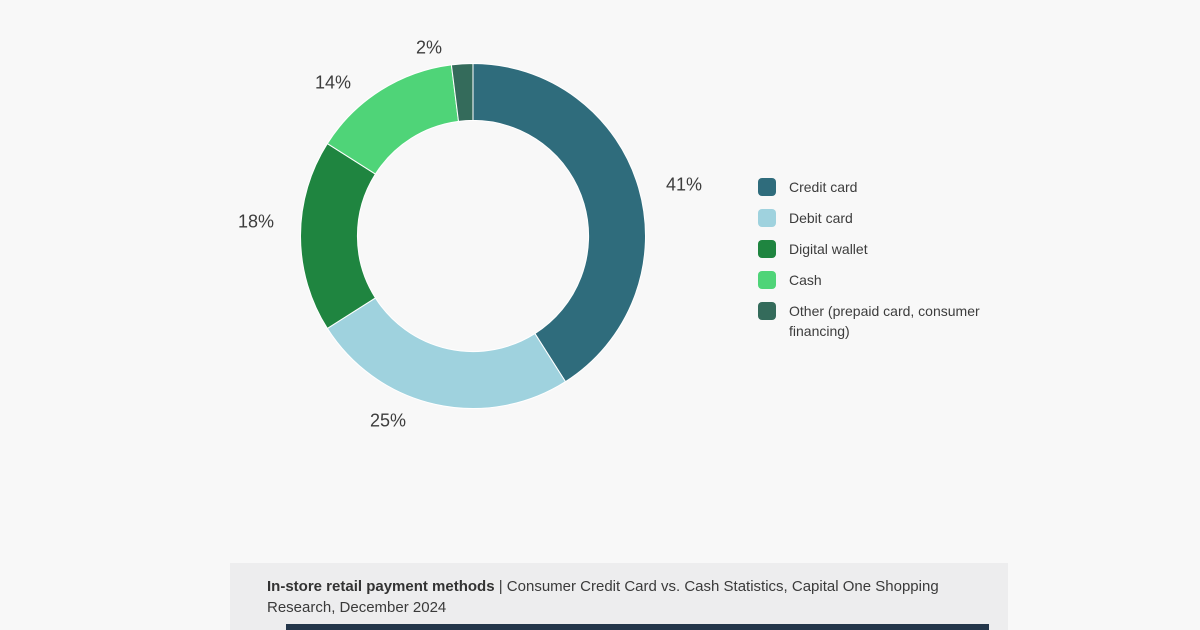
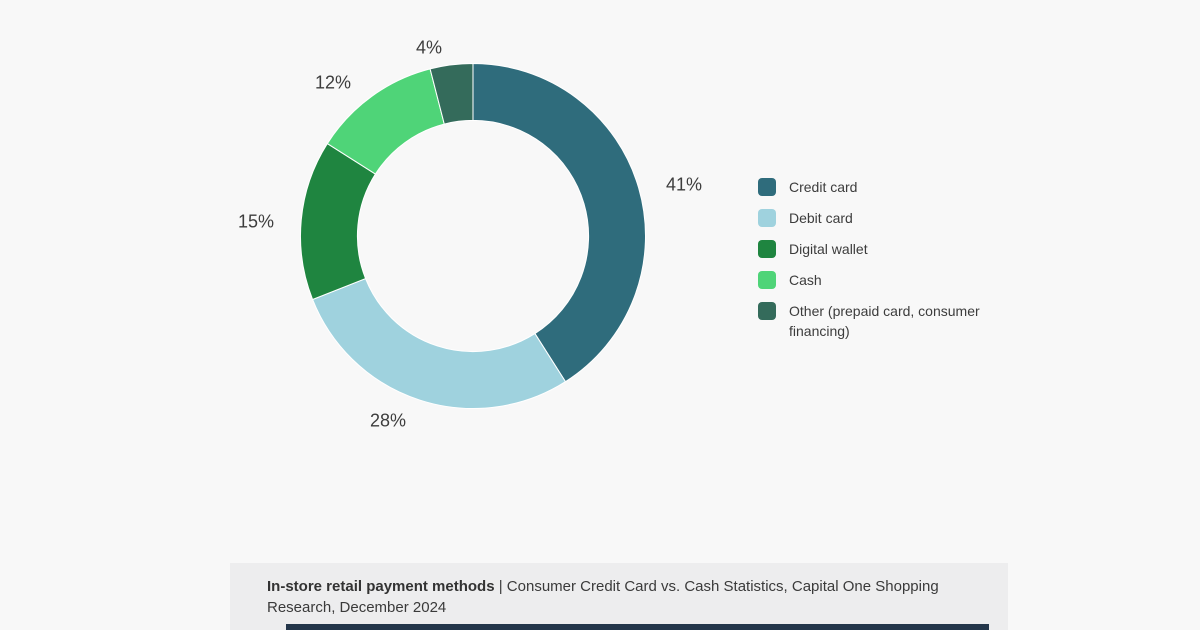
Debit card: 25% -> 28%
Digital wallet: 18% -> 15%
Cash: 14% -> 12%
Other (prepaid card, consumer financing): 2% -> 4%
